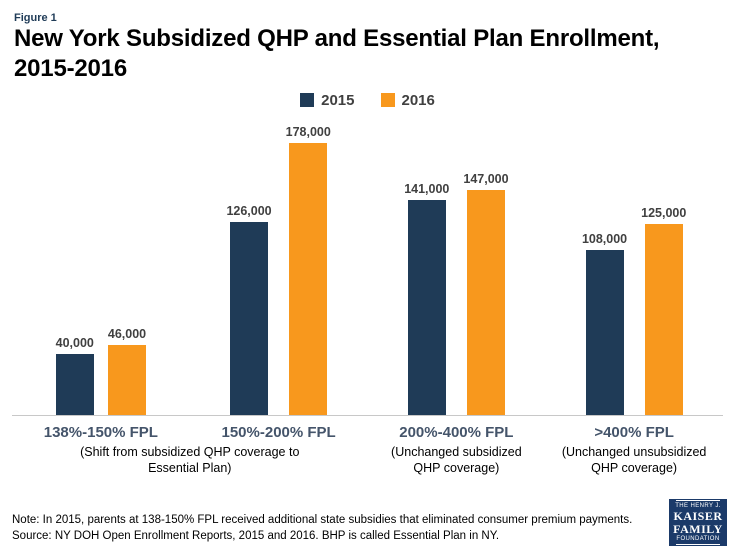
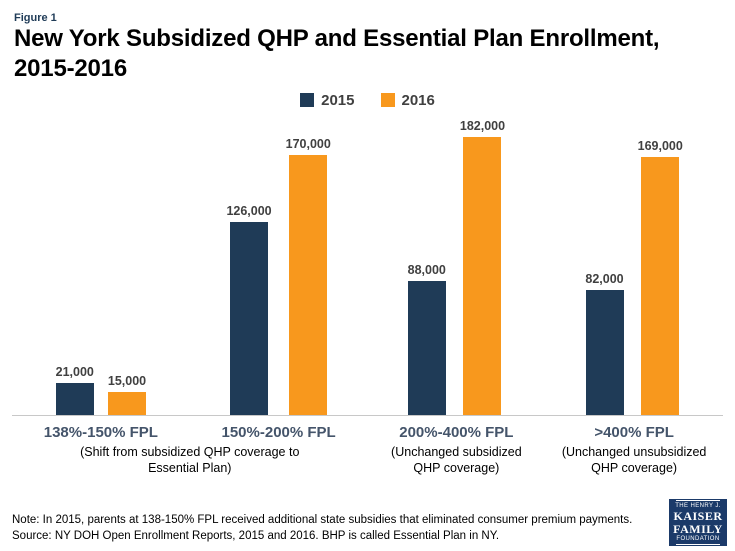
2015/138%-150% FPL: 40,000 -> 21,000
2016/138%-150% FPL: 46,000 -> 15,000
2016/150%-200% FPL: 178,000 -> 170,000
2015/200%-400% FPL: 141,000 -> 88,000
2016/200%-400% FPL: 147,000 -> 182,000
2015/>400% FPL: 108,000 -> 82,000
2016/>400% FPL: 125,000 -> 169,000
